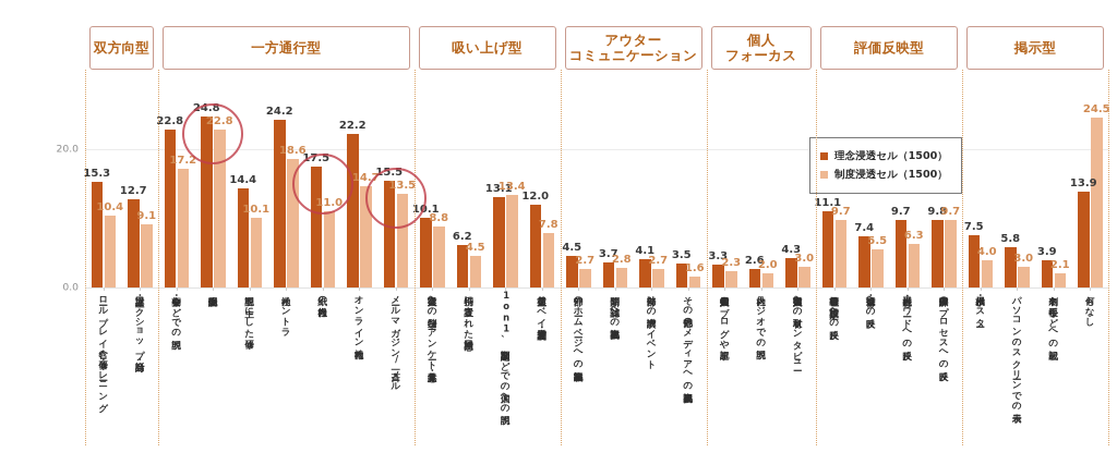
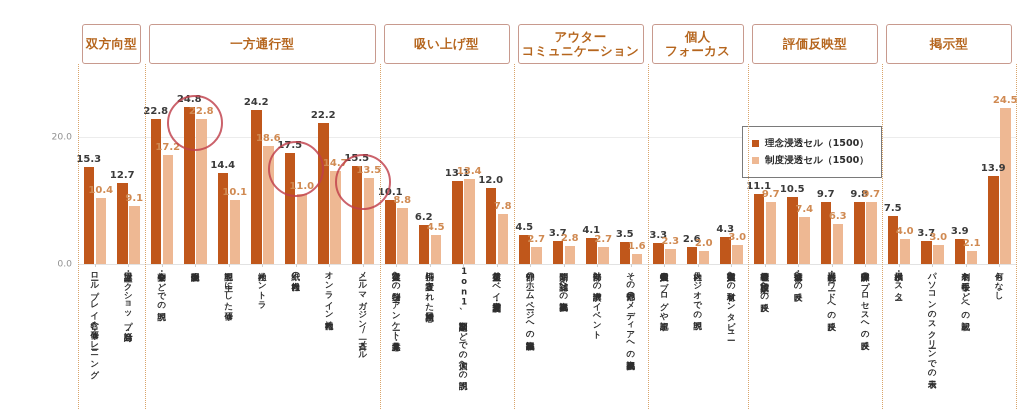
理念浸透セル（1500）/育成・研修への反映: 7.4 -> 10.5
制度浸透セル（1500）/育成・研修への反映: 5.5 -> 7.4
理念浸透セル（1500）/パソコンのスクリーンでの表示: 5.8 -> 3.7
